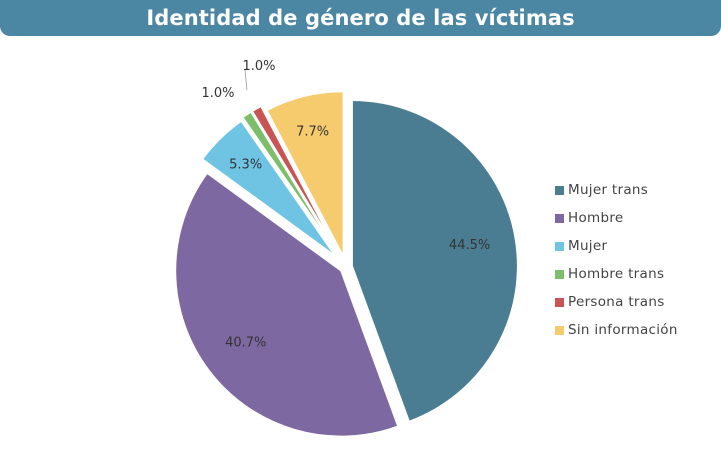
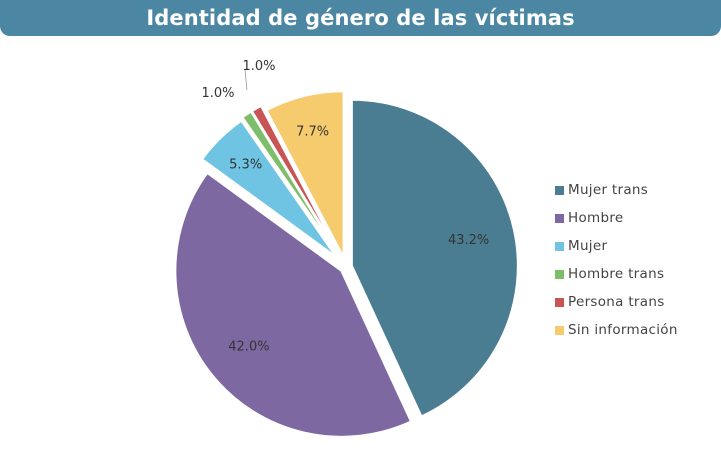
Mujer trans: 44.5% -> 43.2%
Hombre: 40.7% -> 42.0%
